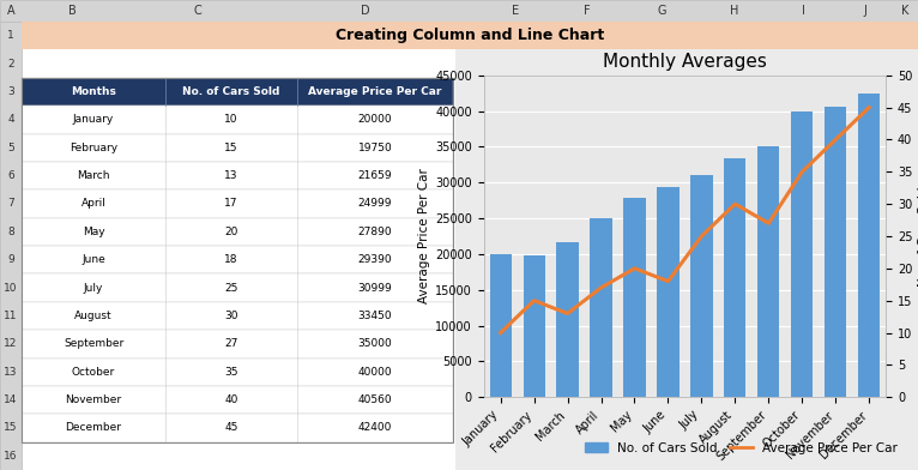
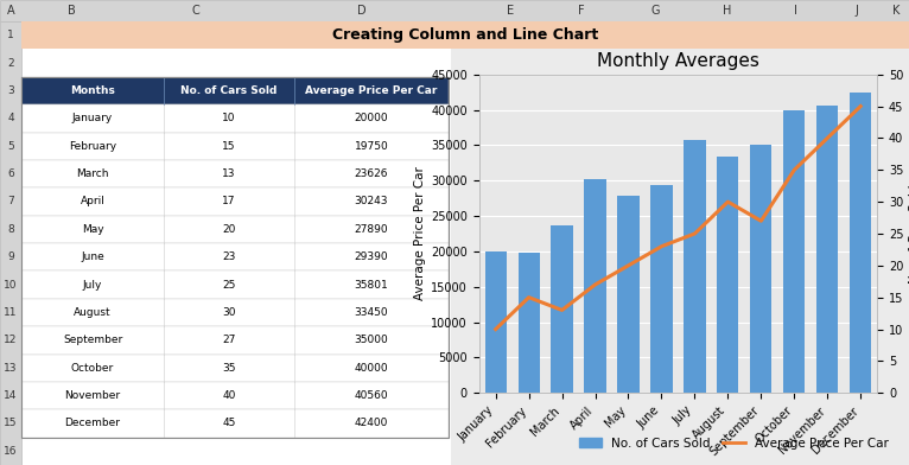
No. of Cars Sold/March: 21659 -> 23626
No. of Cars Sold/April: 24999 -> 30243
Average Price Per Car/June: 18 -> 23
No. of Cars Sold/July: 30999 -> 35801
